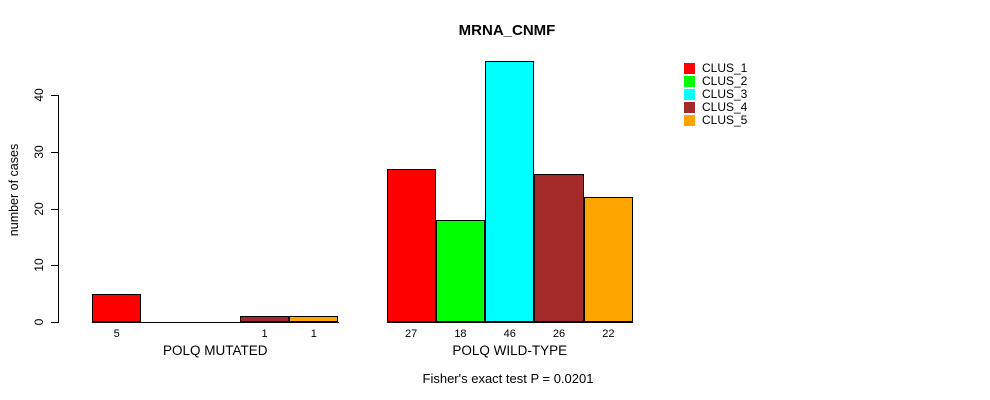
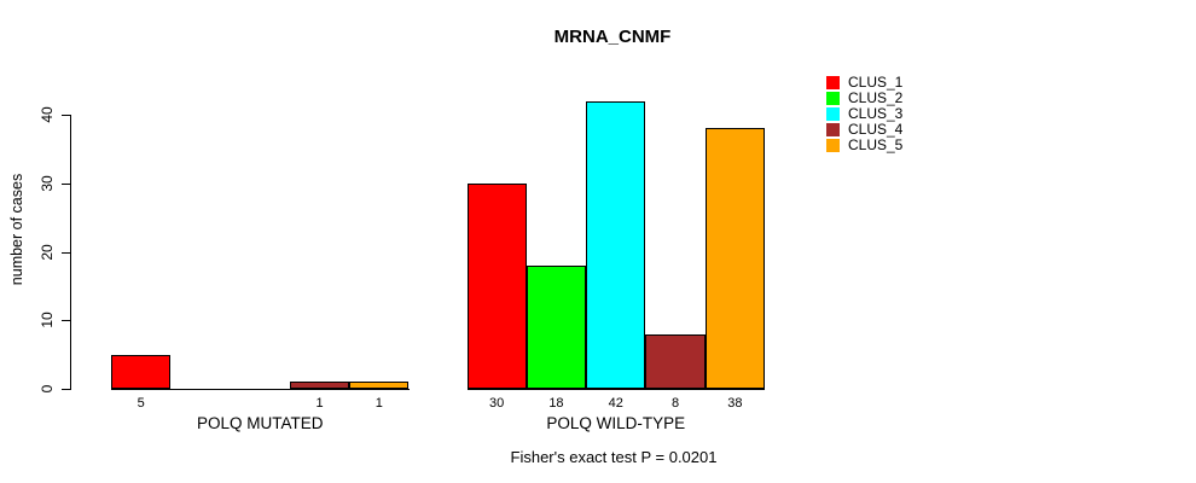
CLUS_1/POLQ WILD-TYPE: 27 -> 30
CLUS_3/POLQ WILD-TYPE: 46 -> 42
CLUS_4/POLQ WILD-TYPE: 26 -> 8
CLUS_5/POLQ WILD-TYPE: 22 -> 38
